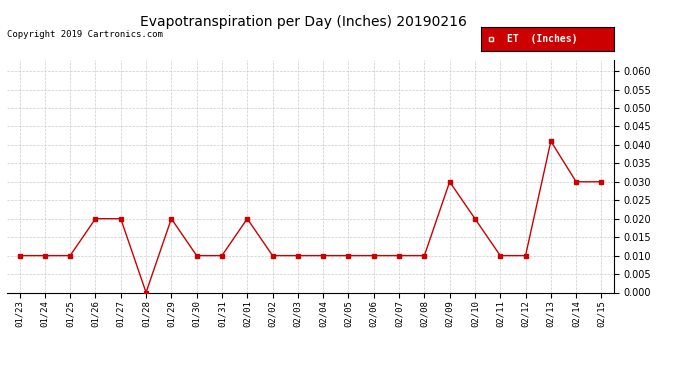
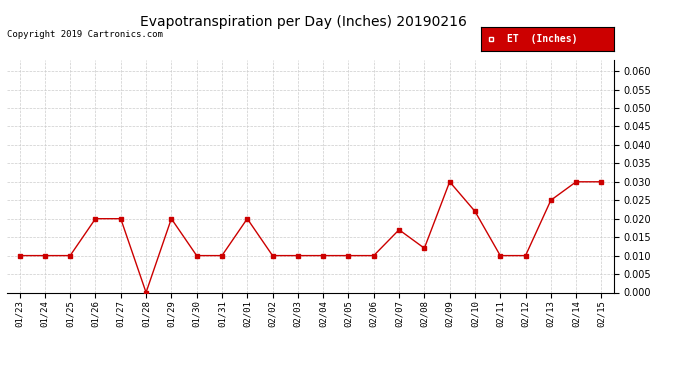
02/07: 0.010 -> 0.017
02/08: 0.010 -> 0.012
02/10: 0.020 -> 0.022
02/13: 0.041 -> 0.025
